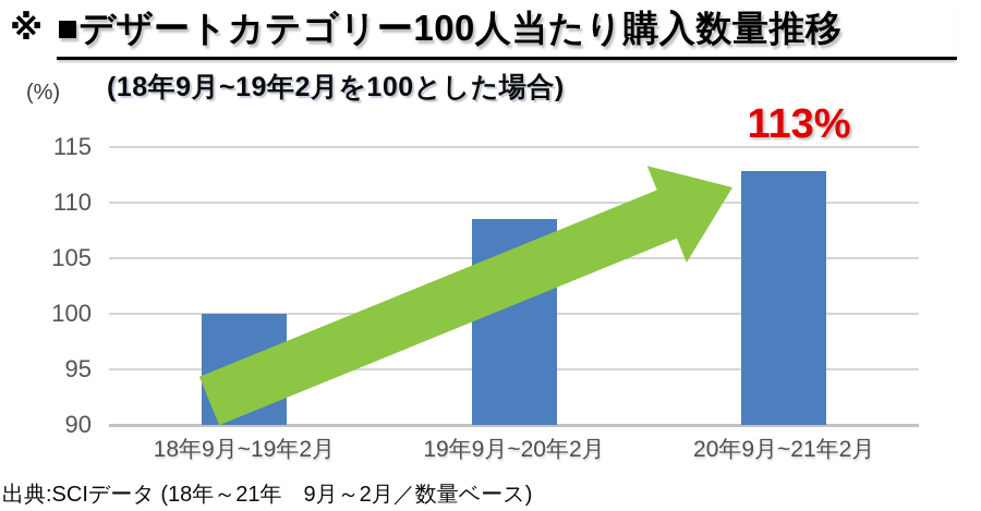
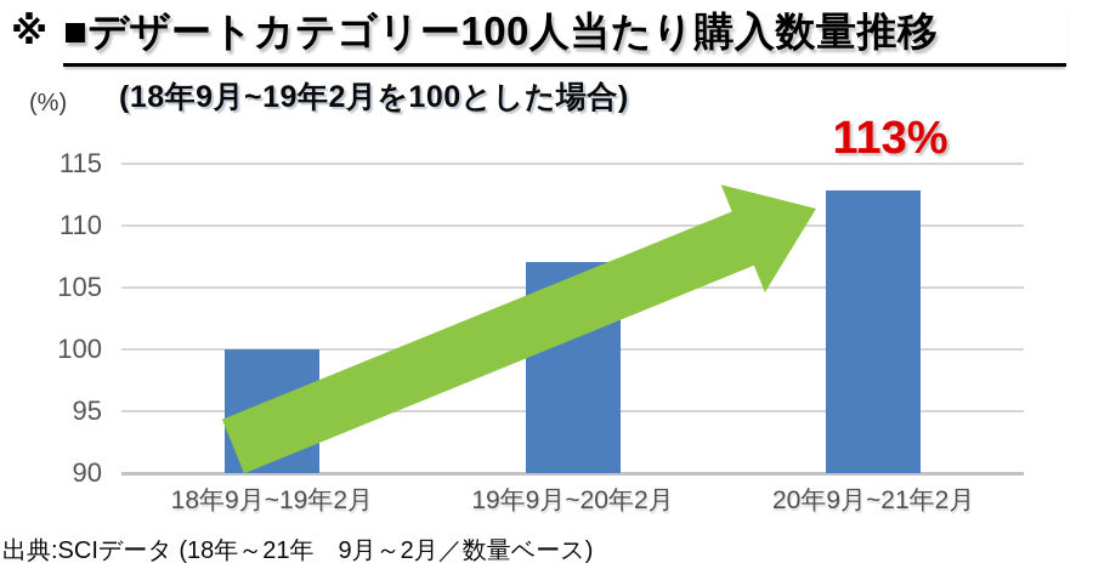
19年9月~20年2月: 108.5 -> 107.1
